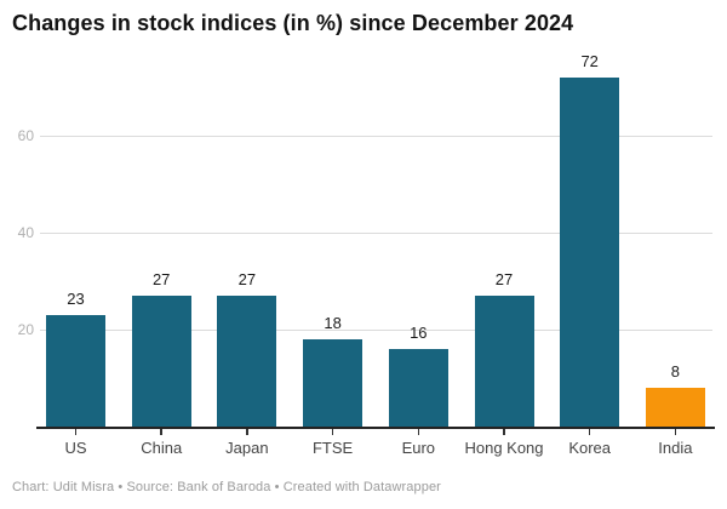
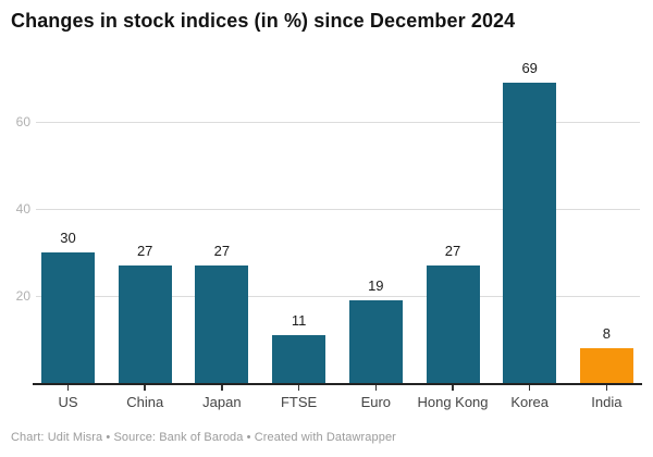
US: 23 -> 30
FTSE: 18 -> 11
Euro: 16 -> 19
Korea: 72 -> 69
